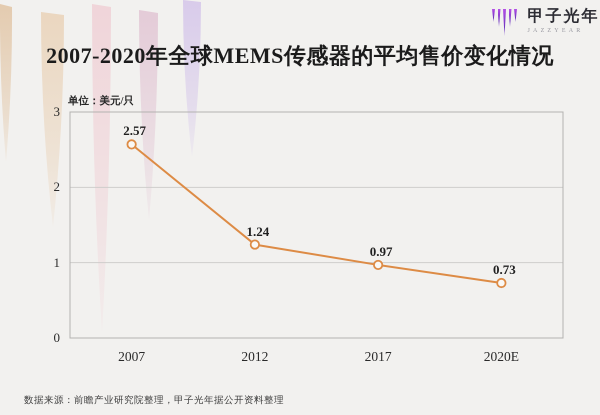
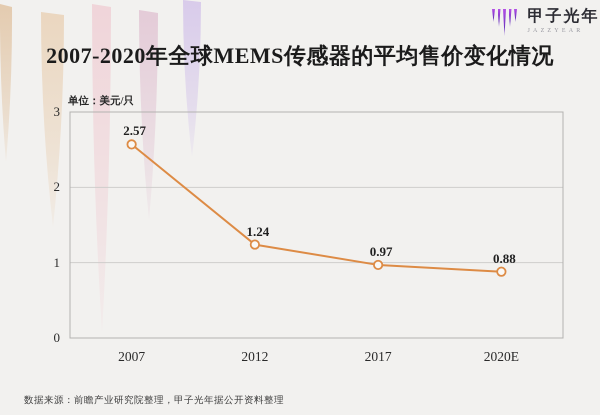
2020E: 0.73 -> 0.88
